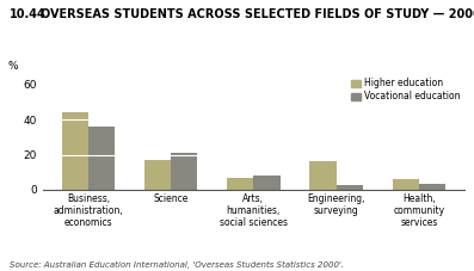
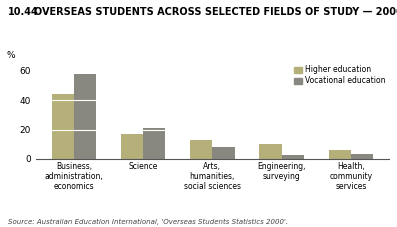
Vocational education/Business, administration, economics: 36 -> 58
Higher education/Arts, humanities, social sciences: 7 -> 13
Higher education/Engineering, surveying: 16 -> 10
